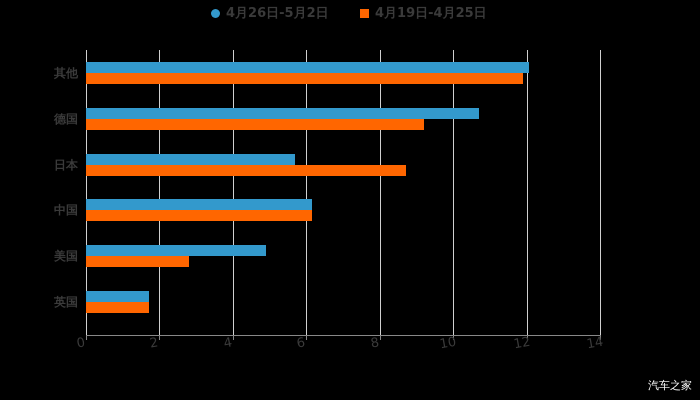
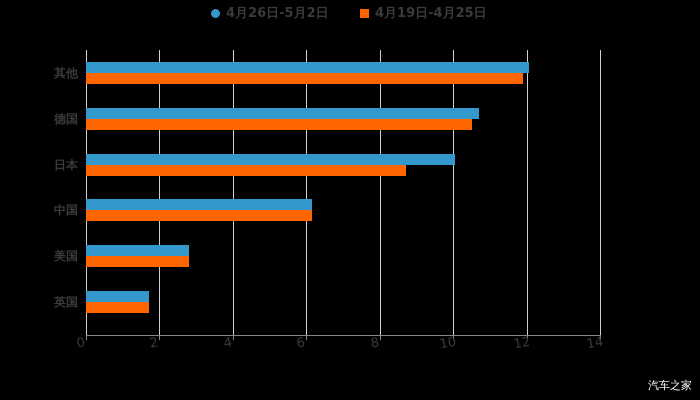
4月19日-4月25日/德国: 9.2 -> 10.5
4月26日-5月2日/日本: 5.7 -> 10.1
4月26日-5月2日/美国: 4.9 -> 2.8
